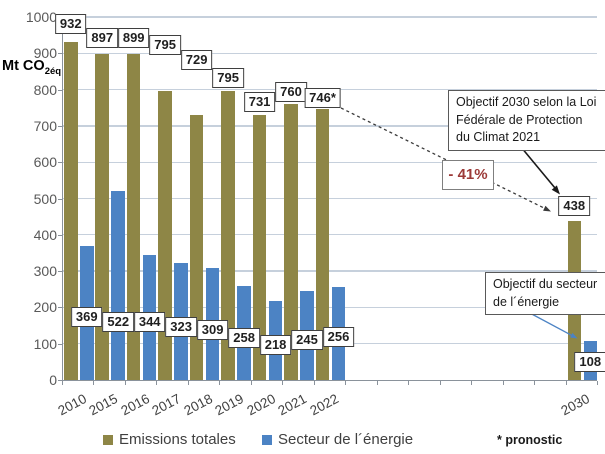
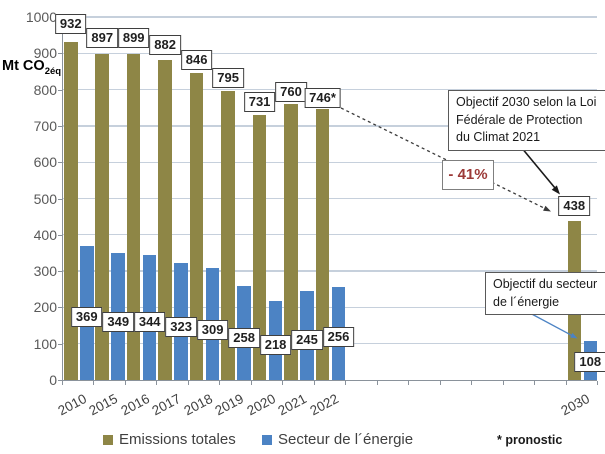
Secteur de l´énergie/2015: 522 -> 349
Emissions totales/2017: 795 -> 882
Emissions totales/2018: 729 -> 846
